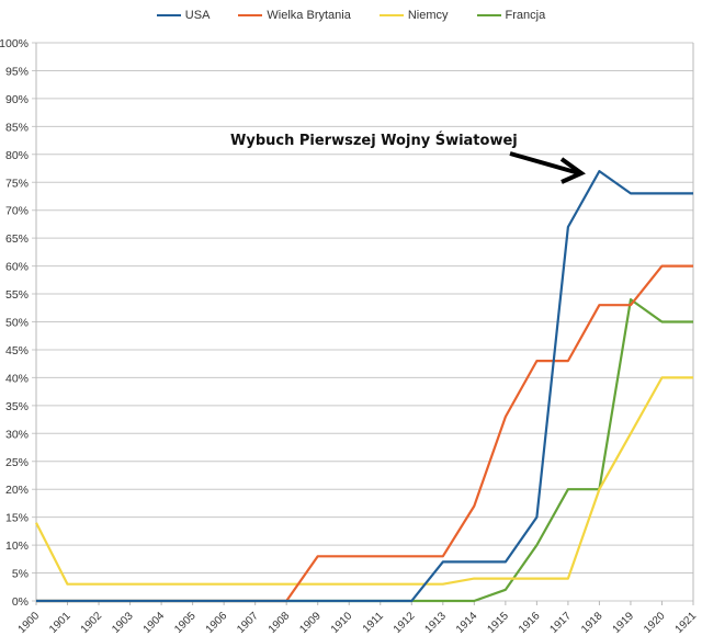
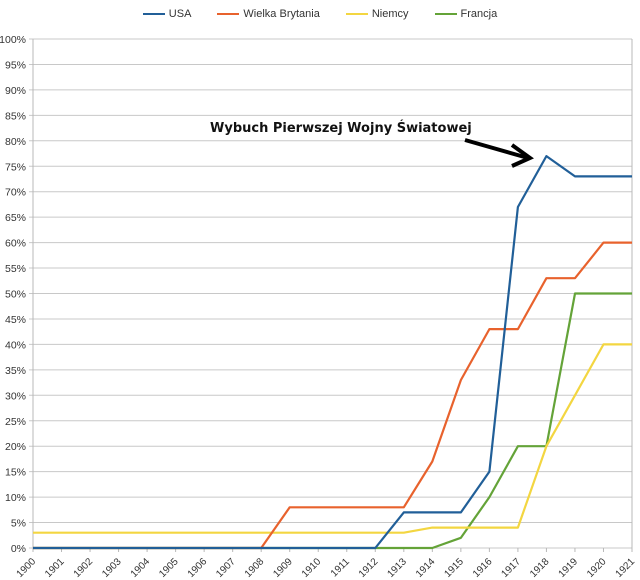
Niemcy/1900: 14% -> 3%
Francja/1919: 54% -> 50%
